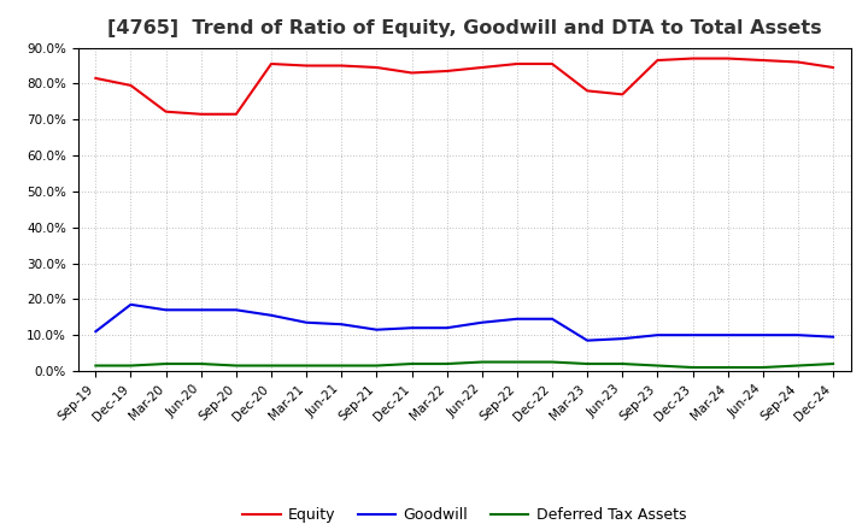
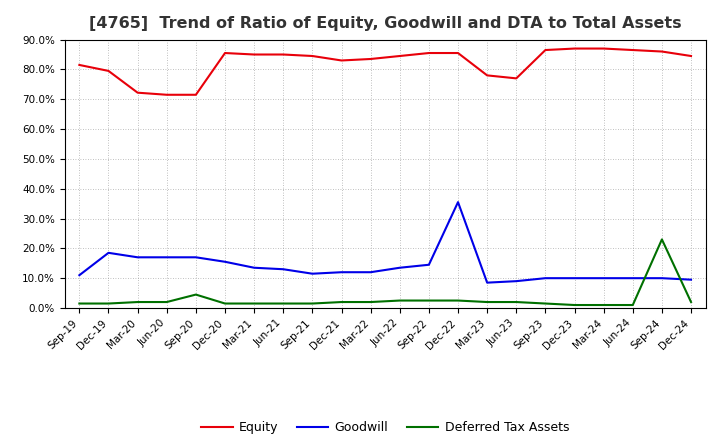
Deferred Tax Assets/Sep-20: 1.5% -> 4.5%
Goodwill/Dec-22: 14.5% -> 35.5%
Deferred Tax Assets/Sep-24: 1.5% -> 23.0%
